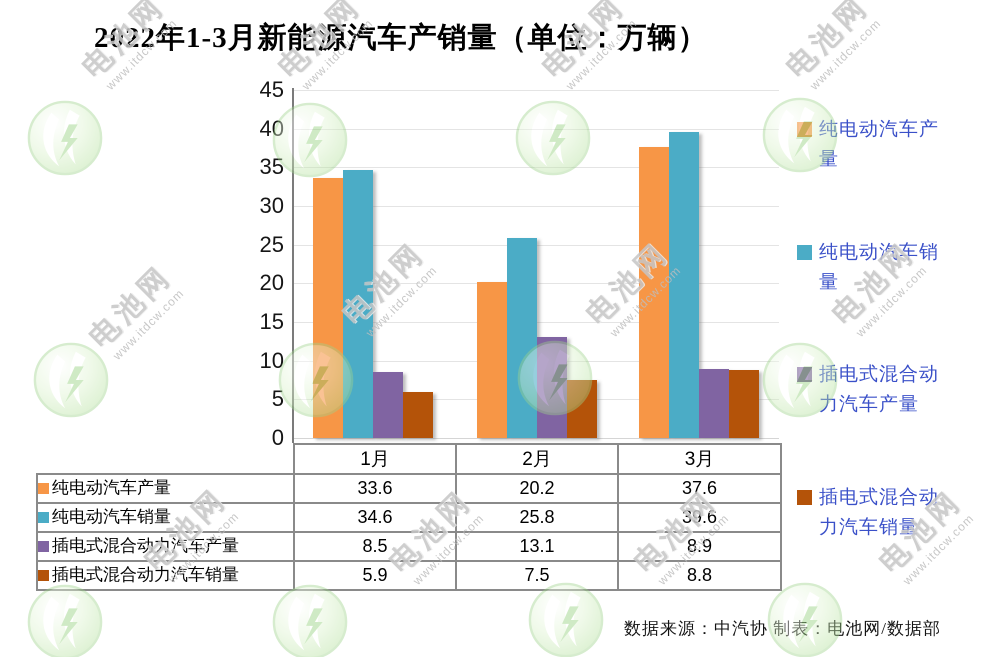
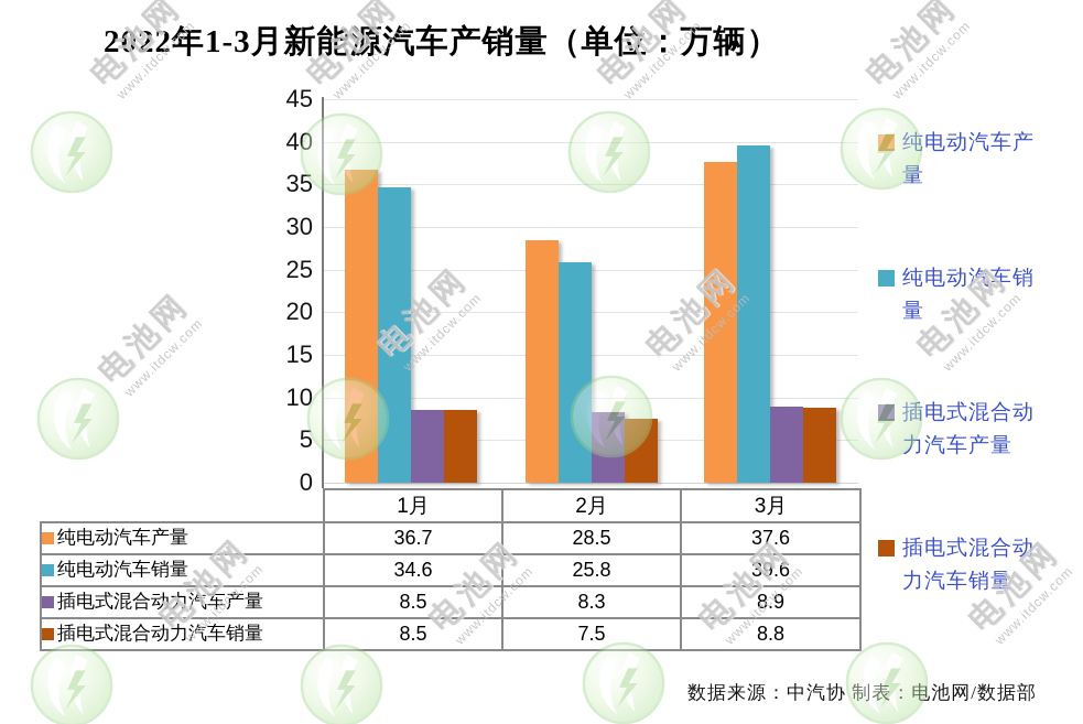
纯电动汽车产量/1月: 33.6 -> 36.7
插电式混合动力汽车销量/1月: 5.9 -> 8.5
纯电动汽车产量/2月: 20.2 -> 28.5
插电式混合动力汽车产量/2月: 13.1 -> 8.3
